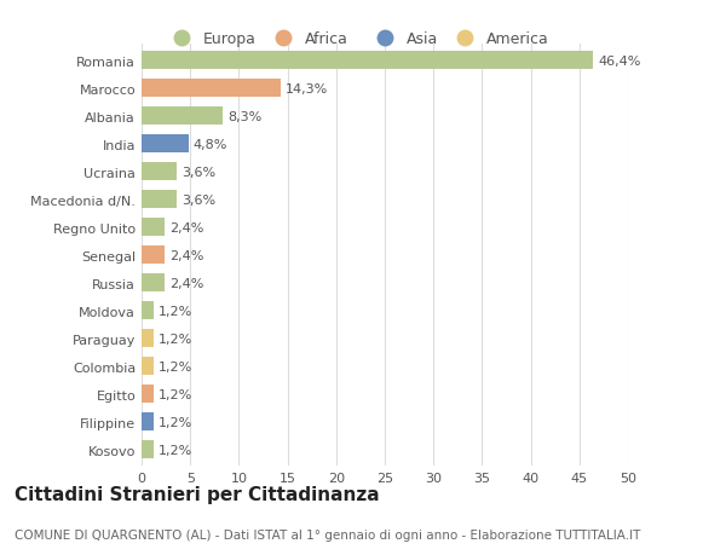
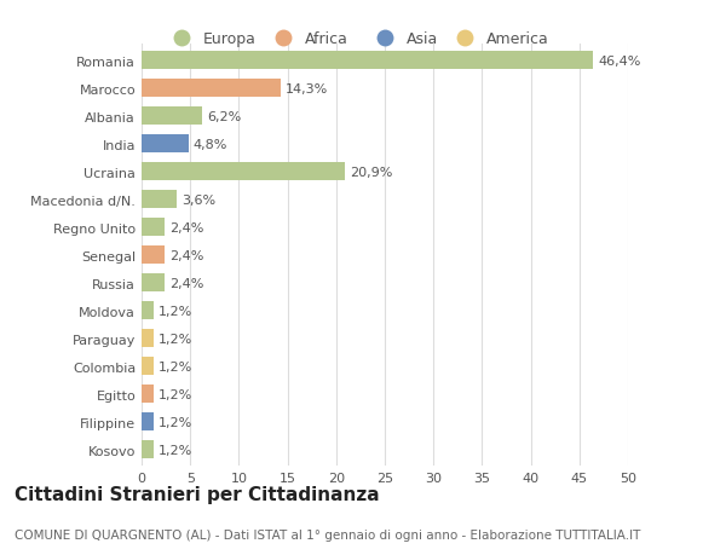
Albania: 8,3% -> 6,2%
Ucraina: 3,6% -> 20,9%
